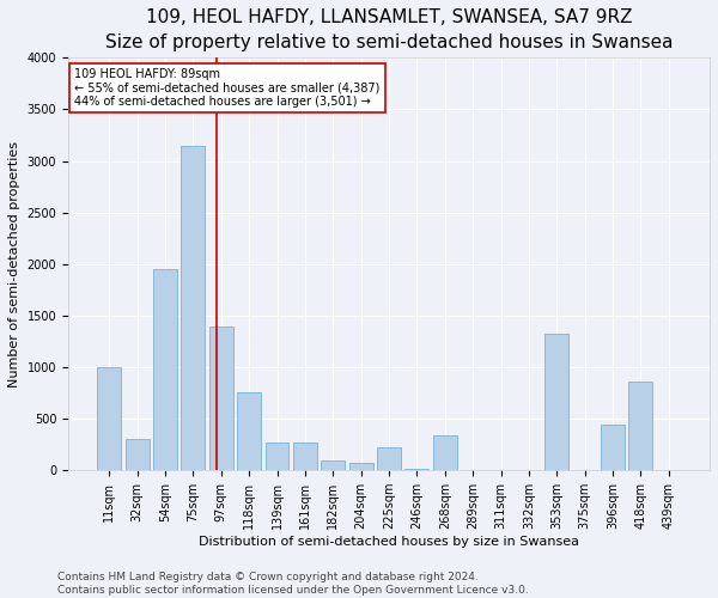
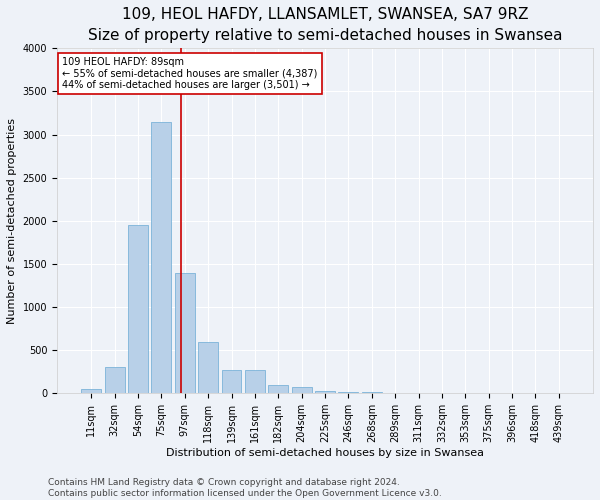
11sqm: 1000 -> 50
118sqm: 760 -> 600
225sqm: 220 -> 30
268sqm: 340 -> 10
353sqm: 1320 -> 0
396sqm: 440 -> 0
418sqm: 860 -> 0
